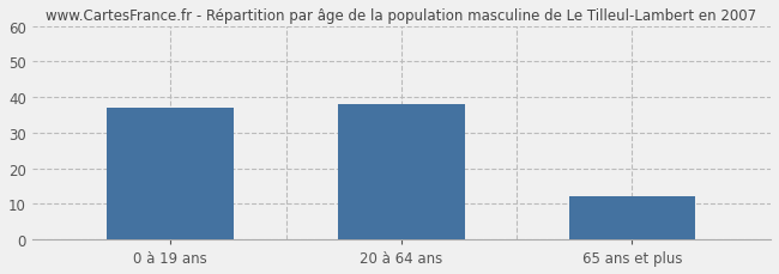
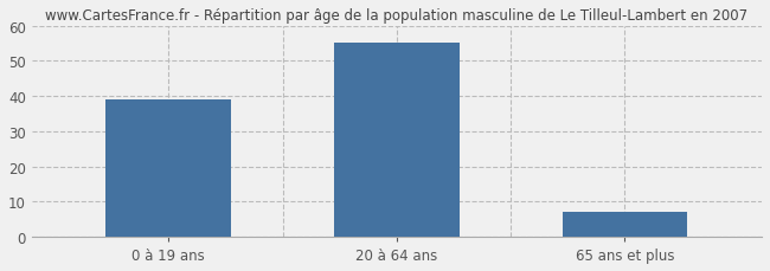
0 à 19 ans: 37 -> 39
20 à 64 ans: 38 -> 55
65 ans et plus: 12 -> 7
